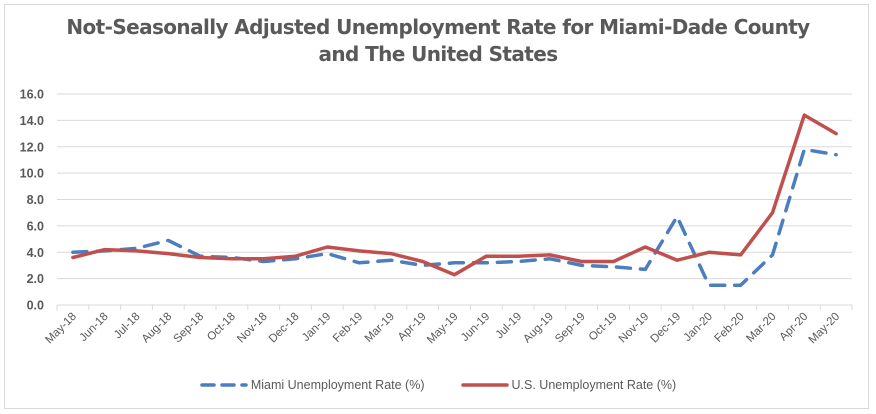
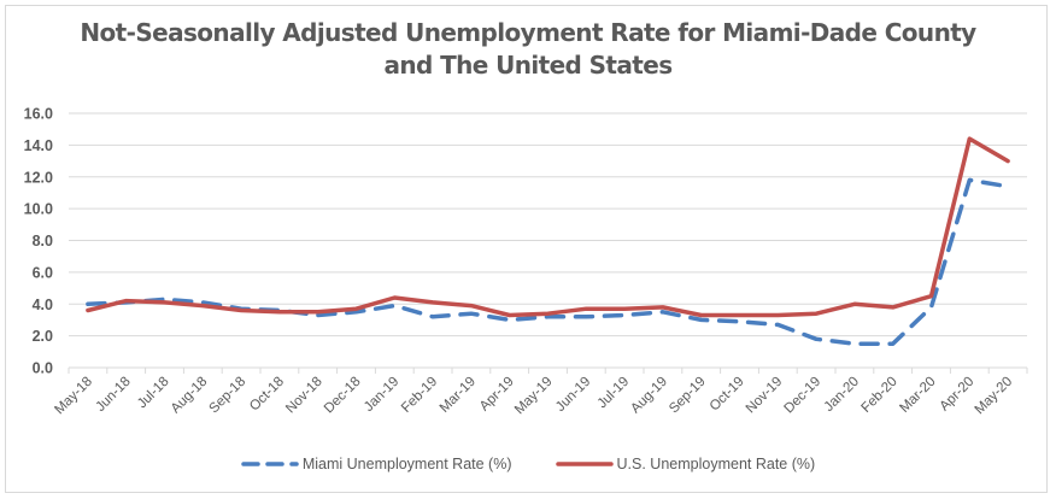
Miami Unemployment Rate (%)/Aug-18: 4.9 -> 4.1
U.S. Unemployment Rate (%)/May-19: 2.3 -> 3.4
U.S. Unemployment Rate (%)/Nov-19: 4.4 -> 3.3
Miami Unemployment Rate (%)/Dec-19: 6.7 -> 1.8
U.S. Unemployment Rate (%)/Mar-20: 7.0 -> 4.5
